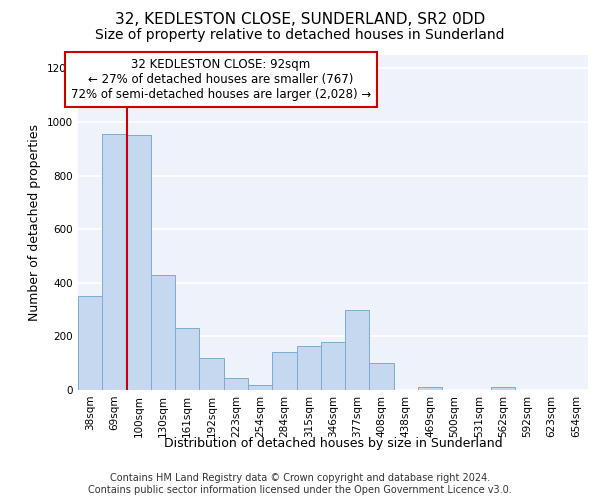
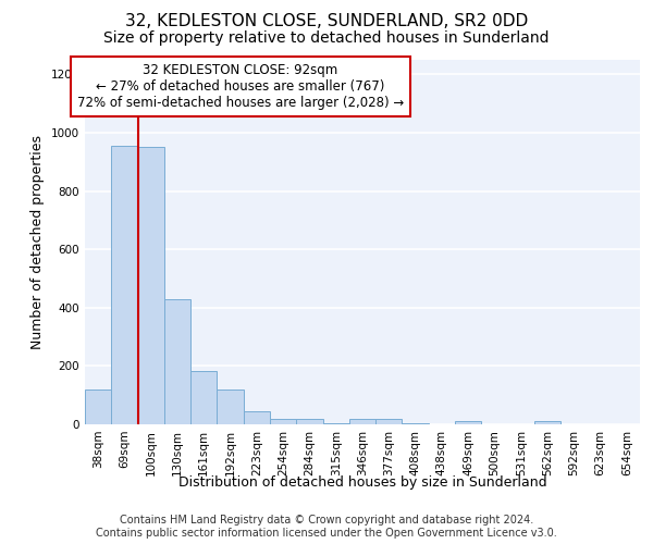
38sqm: 350 -> 120
161sqm: 230 -> 182
284sqm: 140 -> 20
315sqm: 165 -> 5
346sqm: 180 -> 18
377sqm: 300 -> 18
408sqm: 100 -> 5
